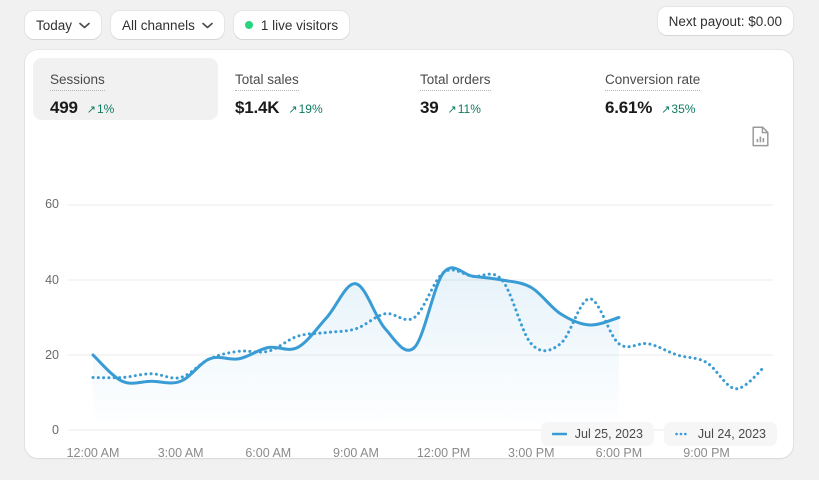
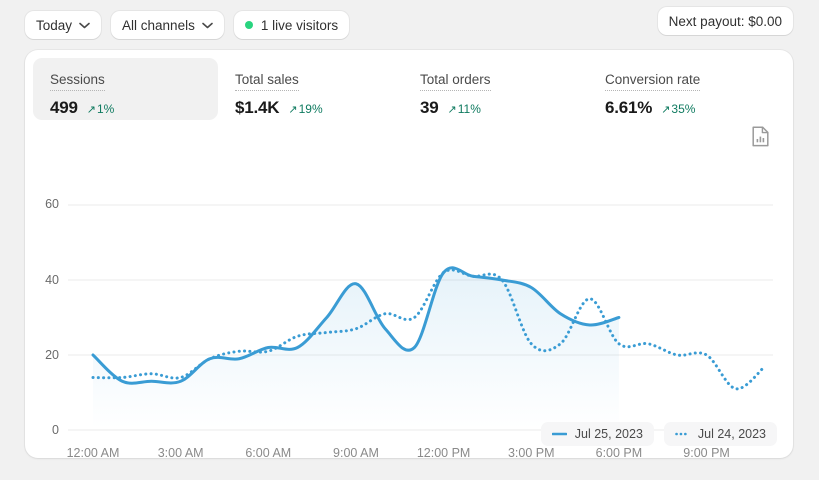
Jul 24, 2023/9:00 PM: 18 -> 20
